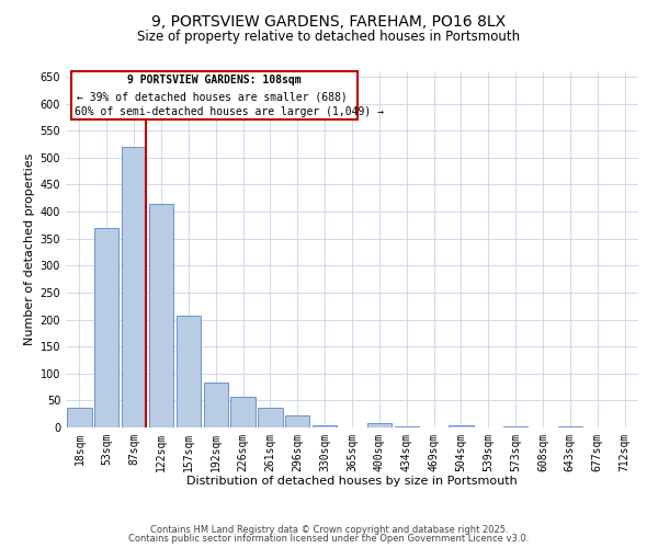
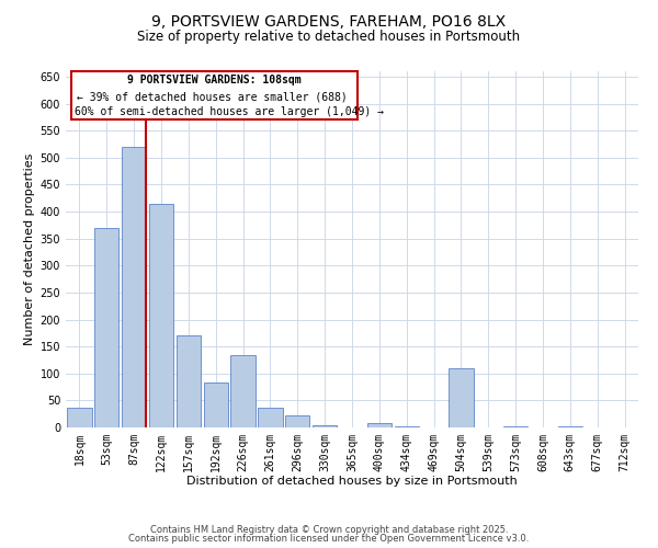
157sqm: 207 -> 170
226sqm: 56 -> 135
504sqm: 5 -> 110
